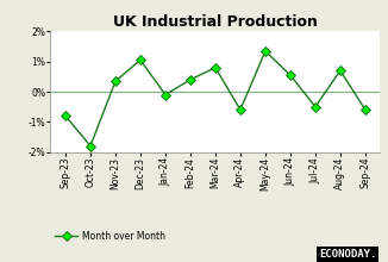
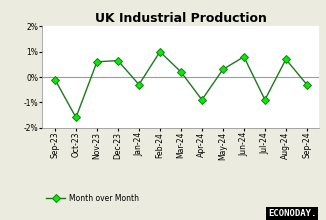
Sep-23: -0.80% -> -0.10%
Oct-23: -1.80% -> -1.60%
Nov-23: 0.35% -> 0.60%
Dec-23: 1.05% -> 0.65%
Jan-24: -0.10% -> -0.30%
Feb-24: 0.40% -> 1.00%
Mar-24: 0.80% -> 0.20%
Apr-24: -0.60% -> -0.90%
May-24: 1.35% -> 0.30%
Jun-24: 0.55% -> 0.80%
Jul-24: -0.50% -> -0.90%
Sep-24: -0.60% -> -0.30%
